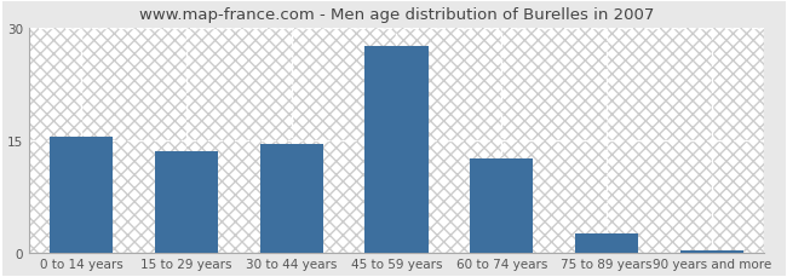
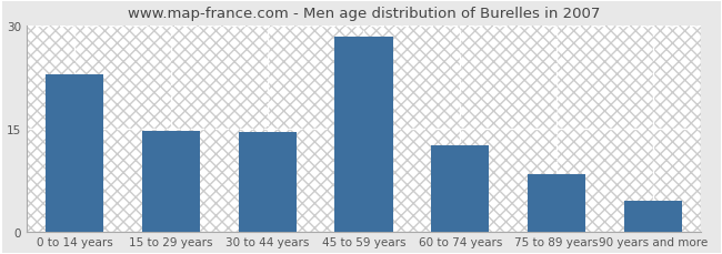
0 to 14 years: 15.5 -> 22.8
15 to 29 years: 13.5 -> 14.6
45 to 59 years: 27.5 -> 28.4
75 to 89 years: 2.5 -> 8.4
90 years and more: 0.2 -> 4.4
